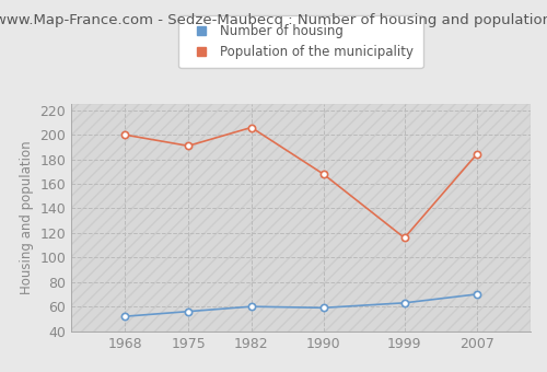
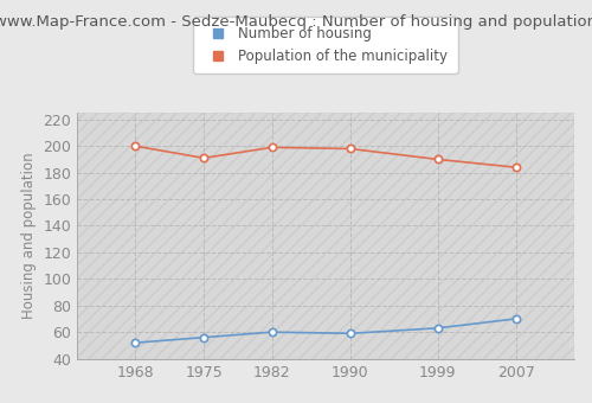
Population of the municipality/1982: 206 -> 199
Population of the municipality/1990: 168 -> 198
Population of the municipality/1999: 116 -> 190
